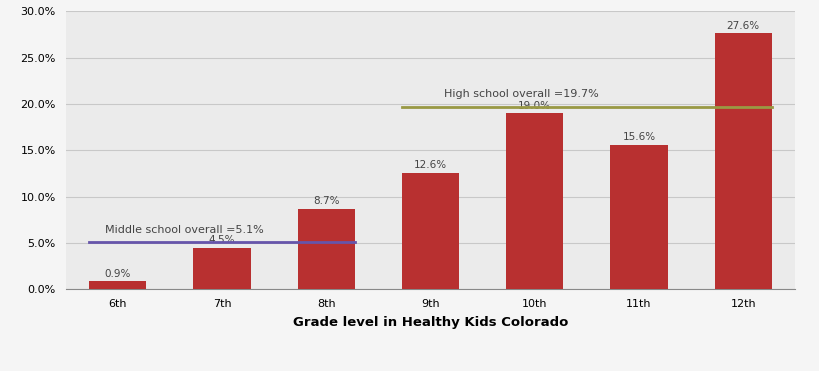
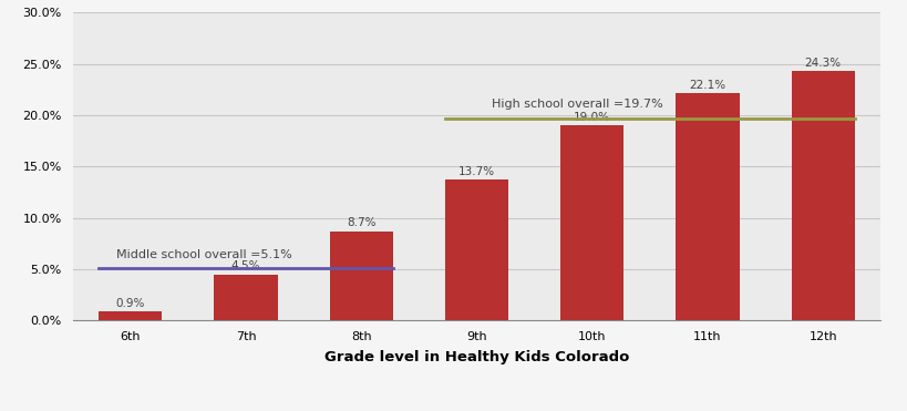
9th: 12.6% -> 13.7%
11th: 15.6% -> 22.1%
12th: 27.6% -> 24.3%
